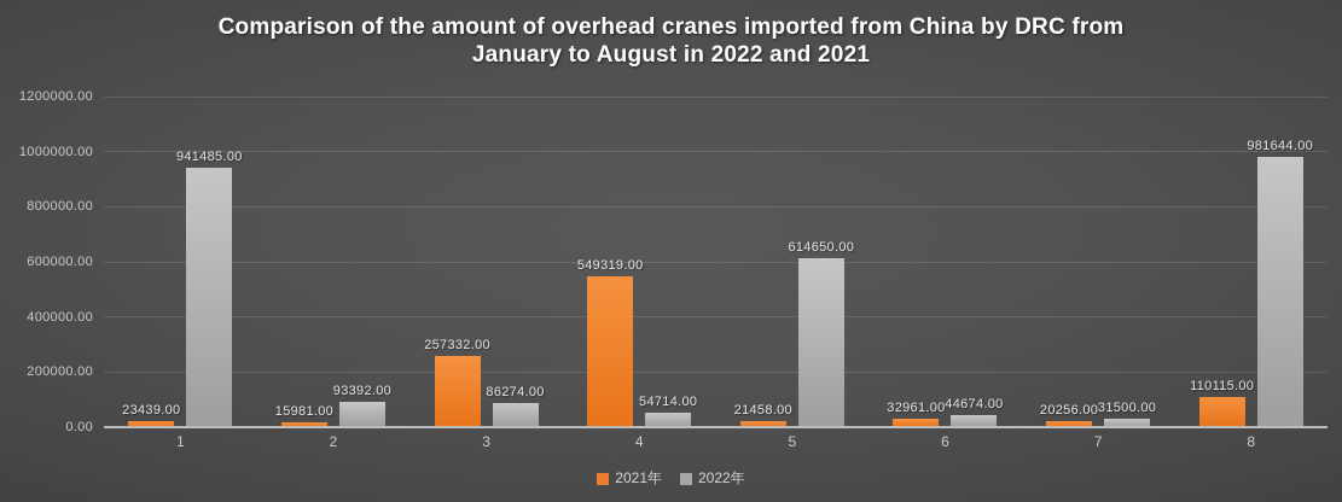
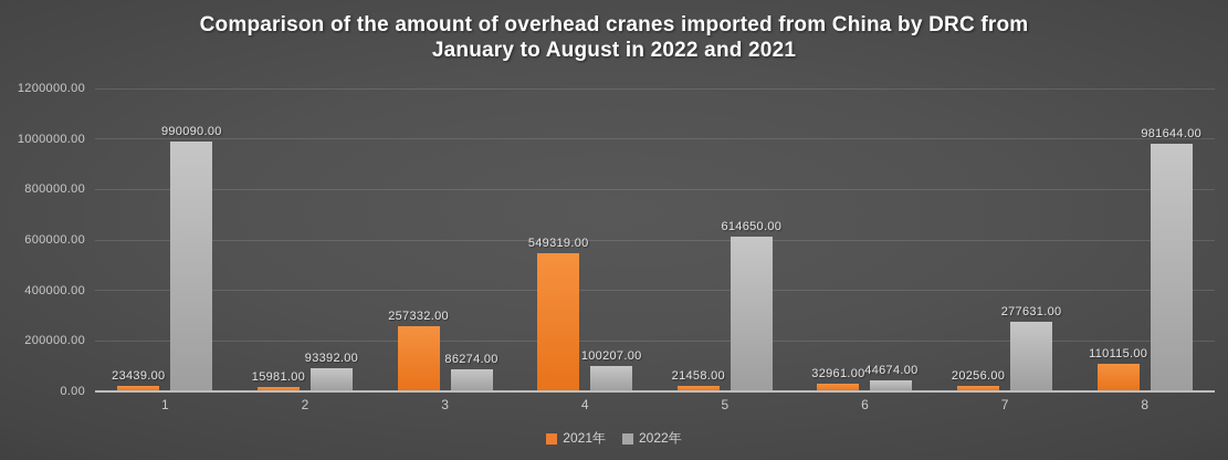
2022年/1: 941485.00 -> 990090.00
2022年/4: 54714.00 -> 100207.00
2022年/7: 31500.00 -> 277631.00
